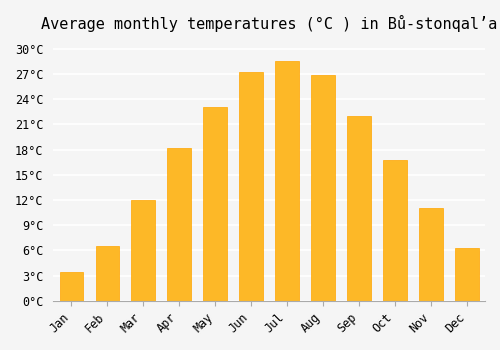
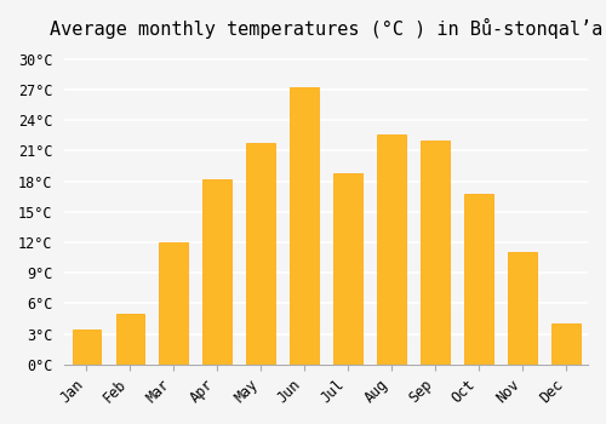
Feb: 6.5°C -> 5.0°C
May: 23.0°C -> 21.8°C
Jul: 28.5°C -> 18.8°C
Aug: 26.8°C -> 22.6°C
Dec: 6.3°C -> 4.0°C
